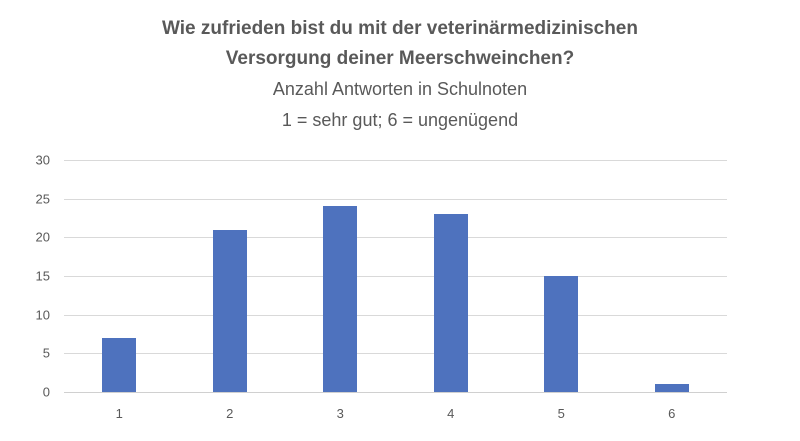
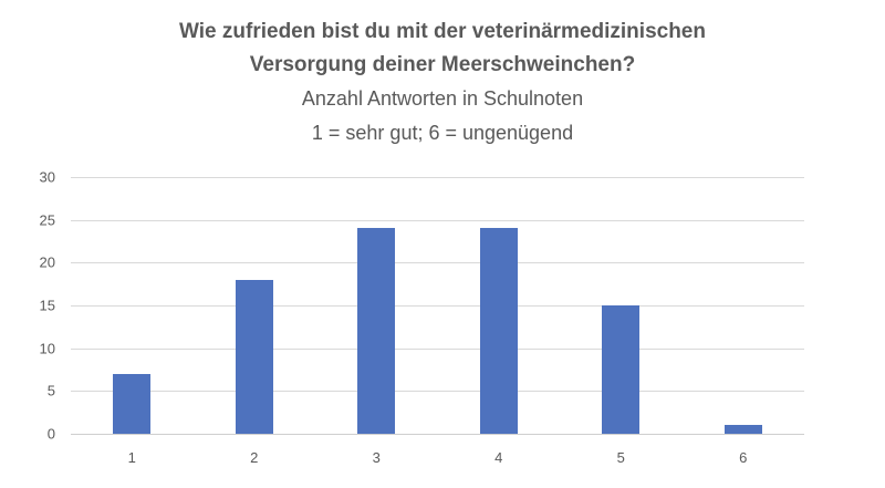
2: 21 -> 18
4: 23 -> 24
